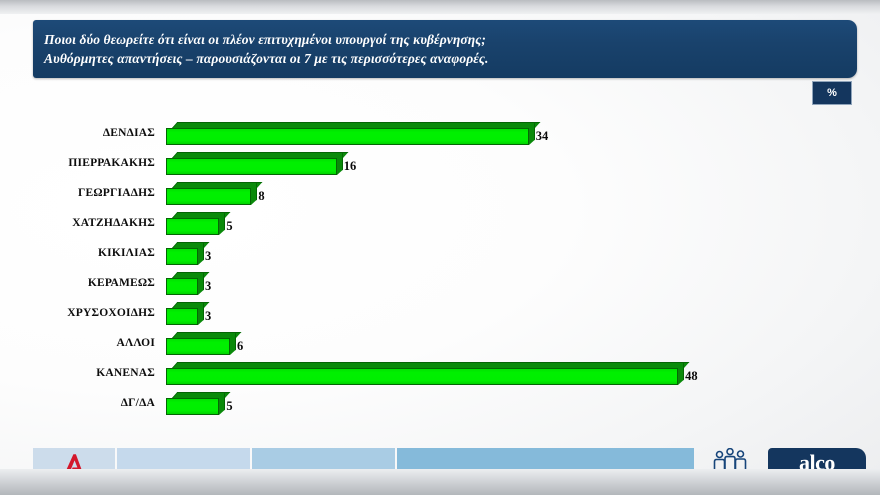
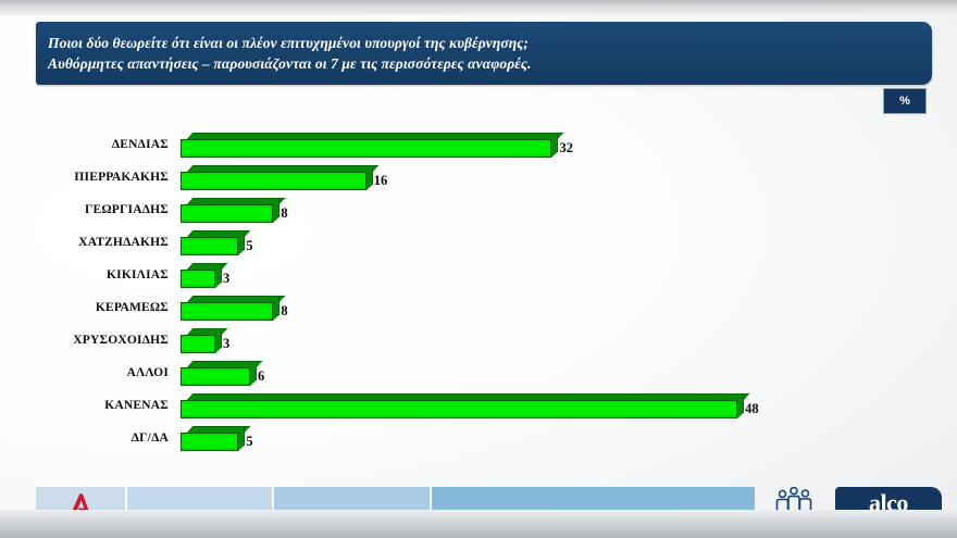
ΔΕΝΔΙΑΣ: 34 -> 32
ΚΕΡΑΜΕΩΣ: 3 -> 8
